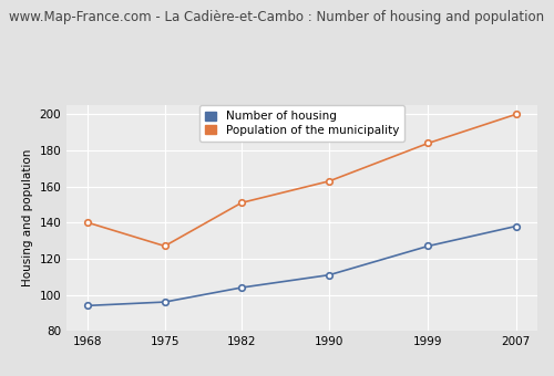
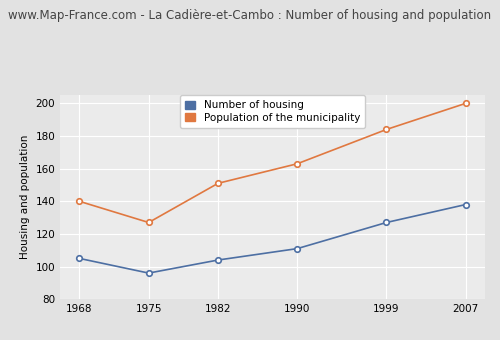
Number of housing/1968: 94 -> 105
